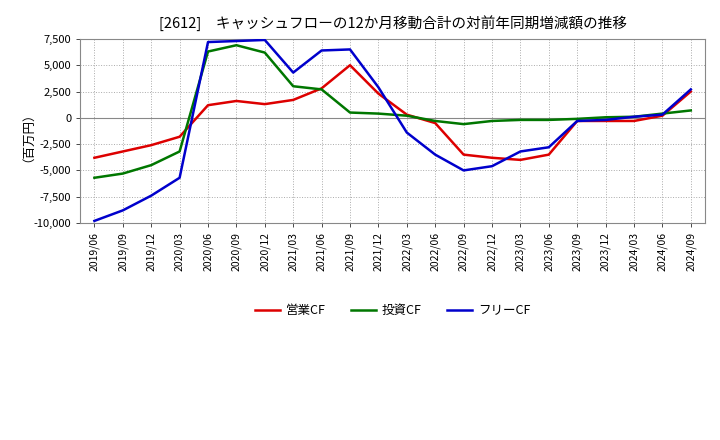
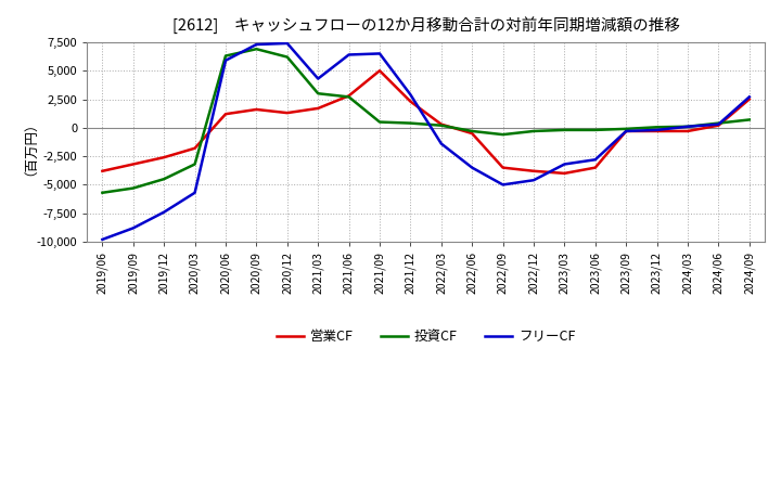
フリーCF/2020/06: 7,200 -> 5,900
